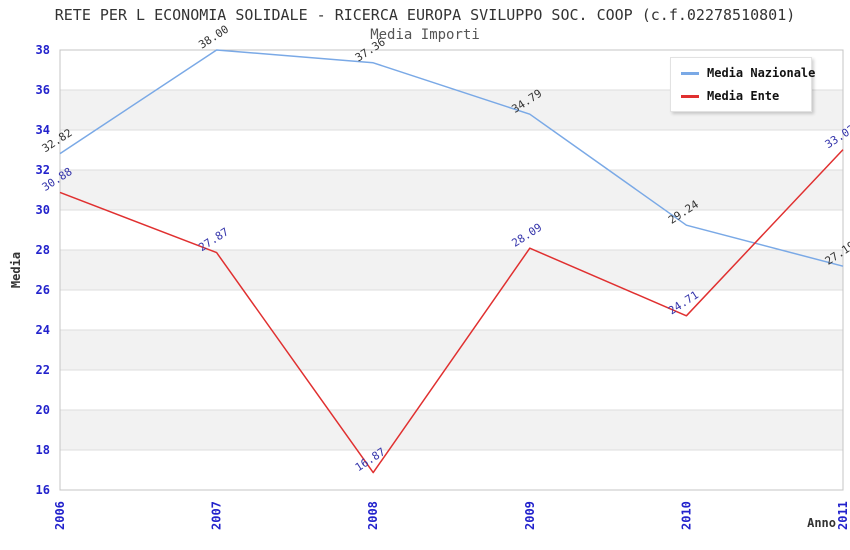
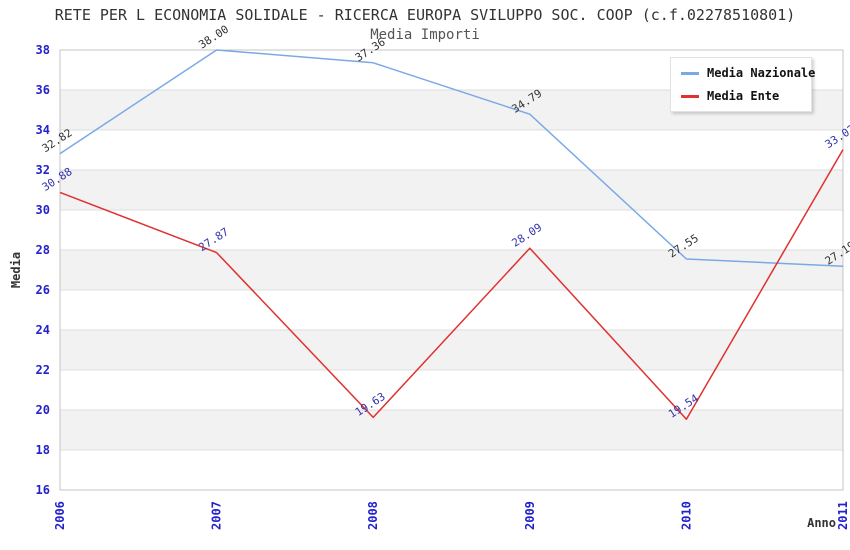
Media Ente/2008: 16.87 -> 19.63
Media Nazionale/2010: 29.24 -> 27.55
Media Ente/2010: 24.71 -> 19.54
